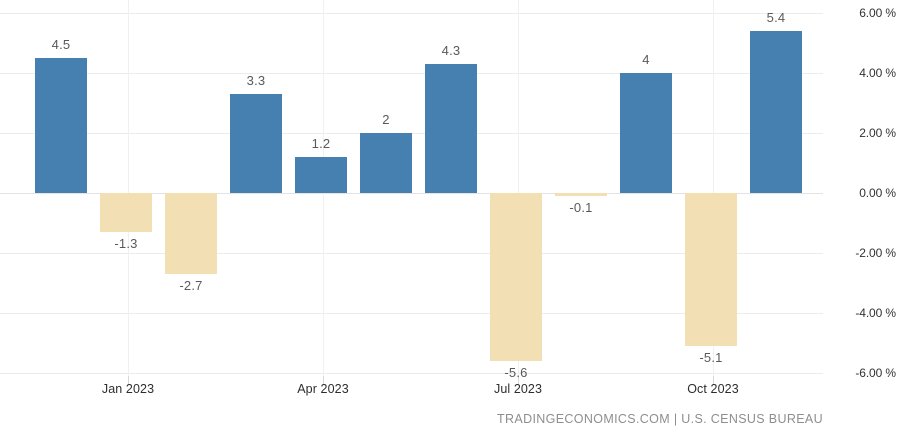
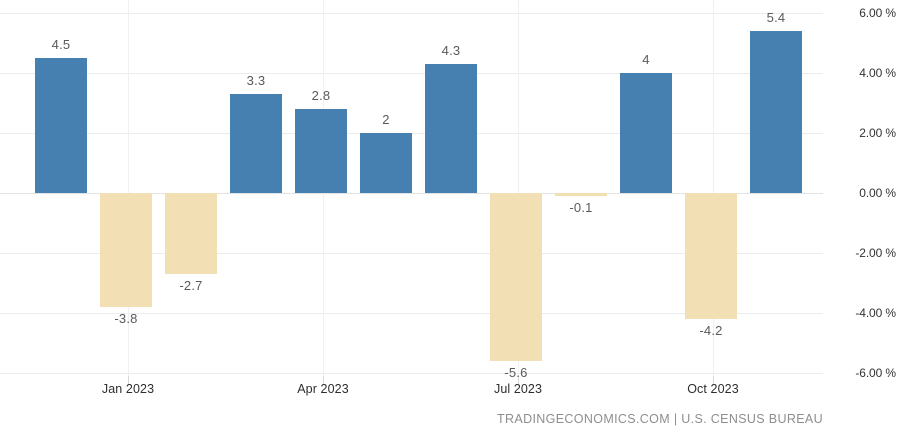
Jan 2023: -1.3 -> -3.8
Apr 2023: 1.2 -> 2.8
Oct 2023: -5.1 -> -4.2
